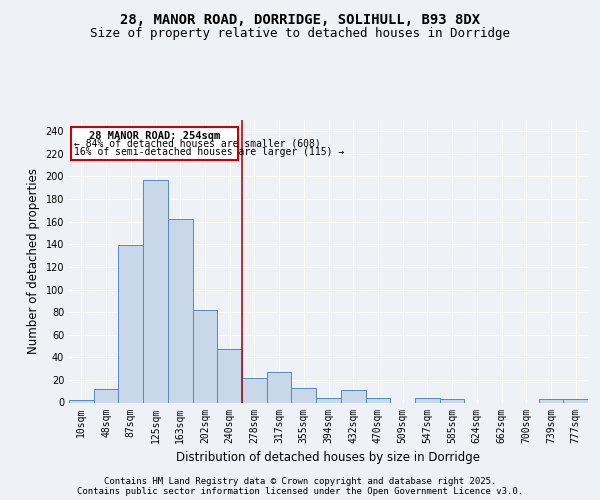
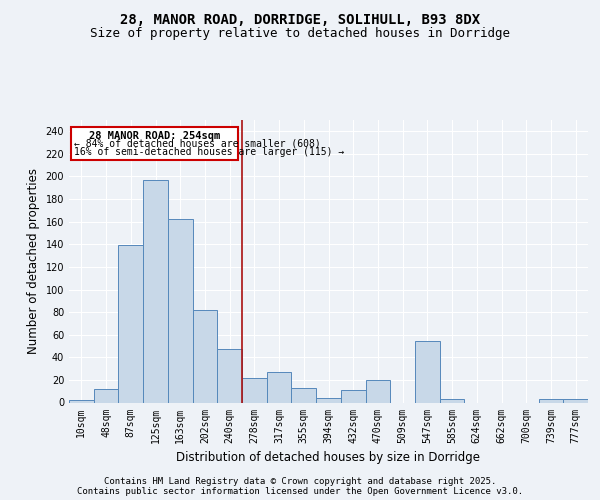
470sqm: 4 -> 20
547sqm: 4 -> 54
